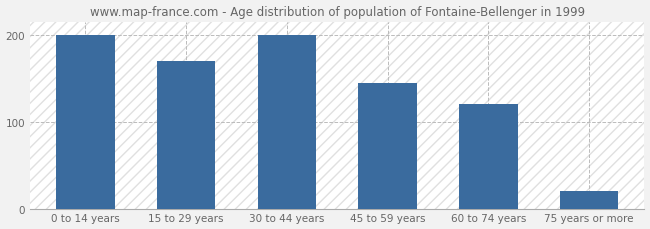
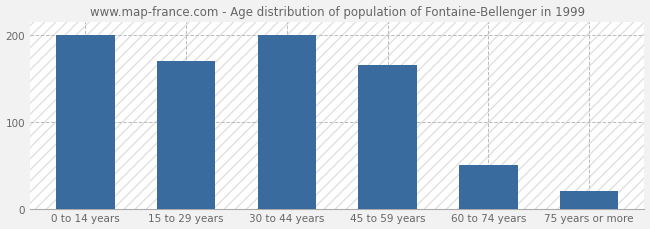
45 to 59 years: 144 -> 165
60 to 74 years: 120 -> 50
